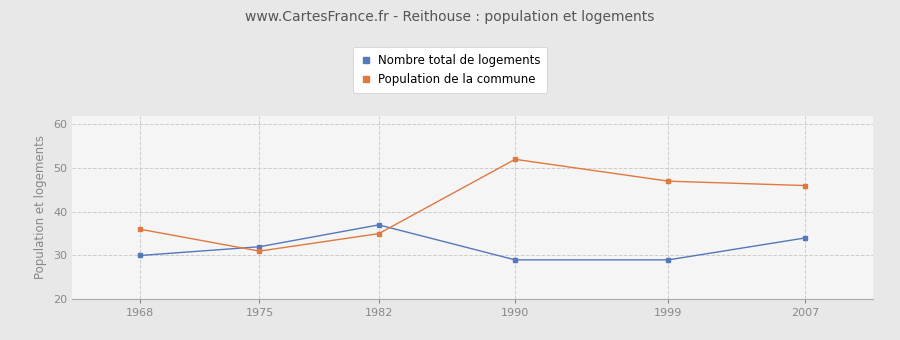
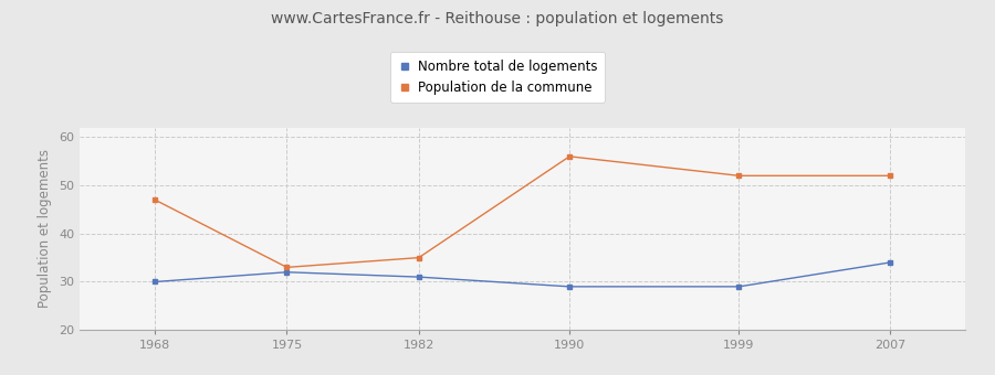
Population de la commune/1968: 36 -> 47
Population de la commune/1975: 31 -> 33
Nombre total de logements/1982: 37 -> 31
Population de la commune/1990: 52 -> 56
Population de la commune/1999: 47 -> 52
Population de la commune/2007: 46 -> 52
